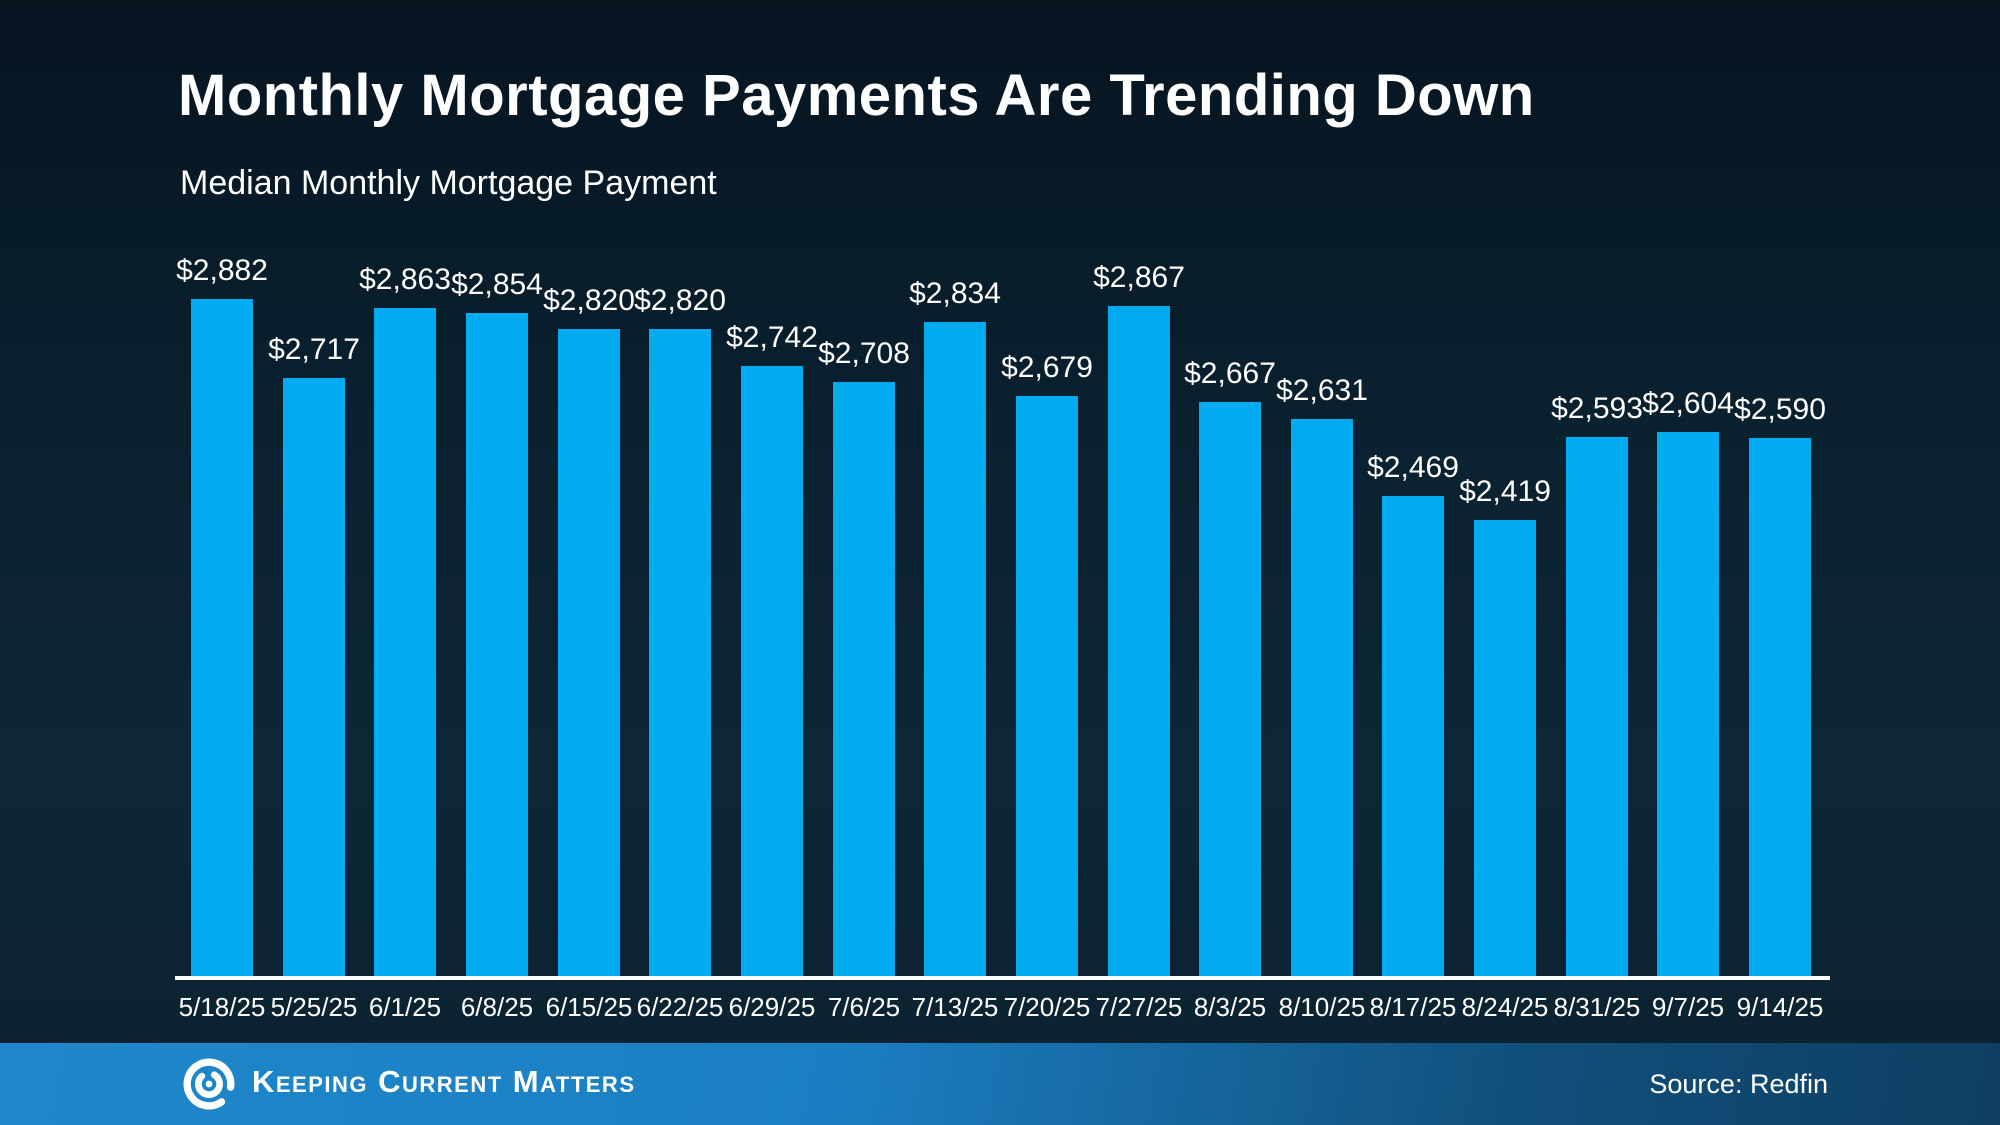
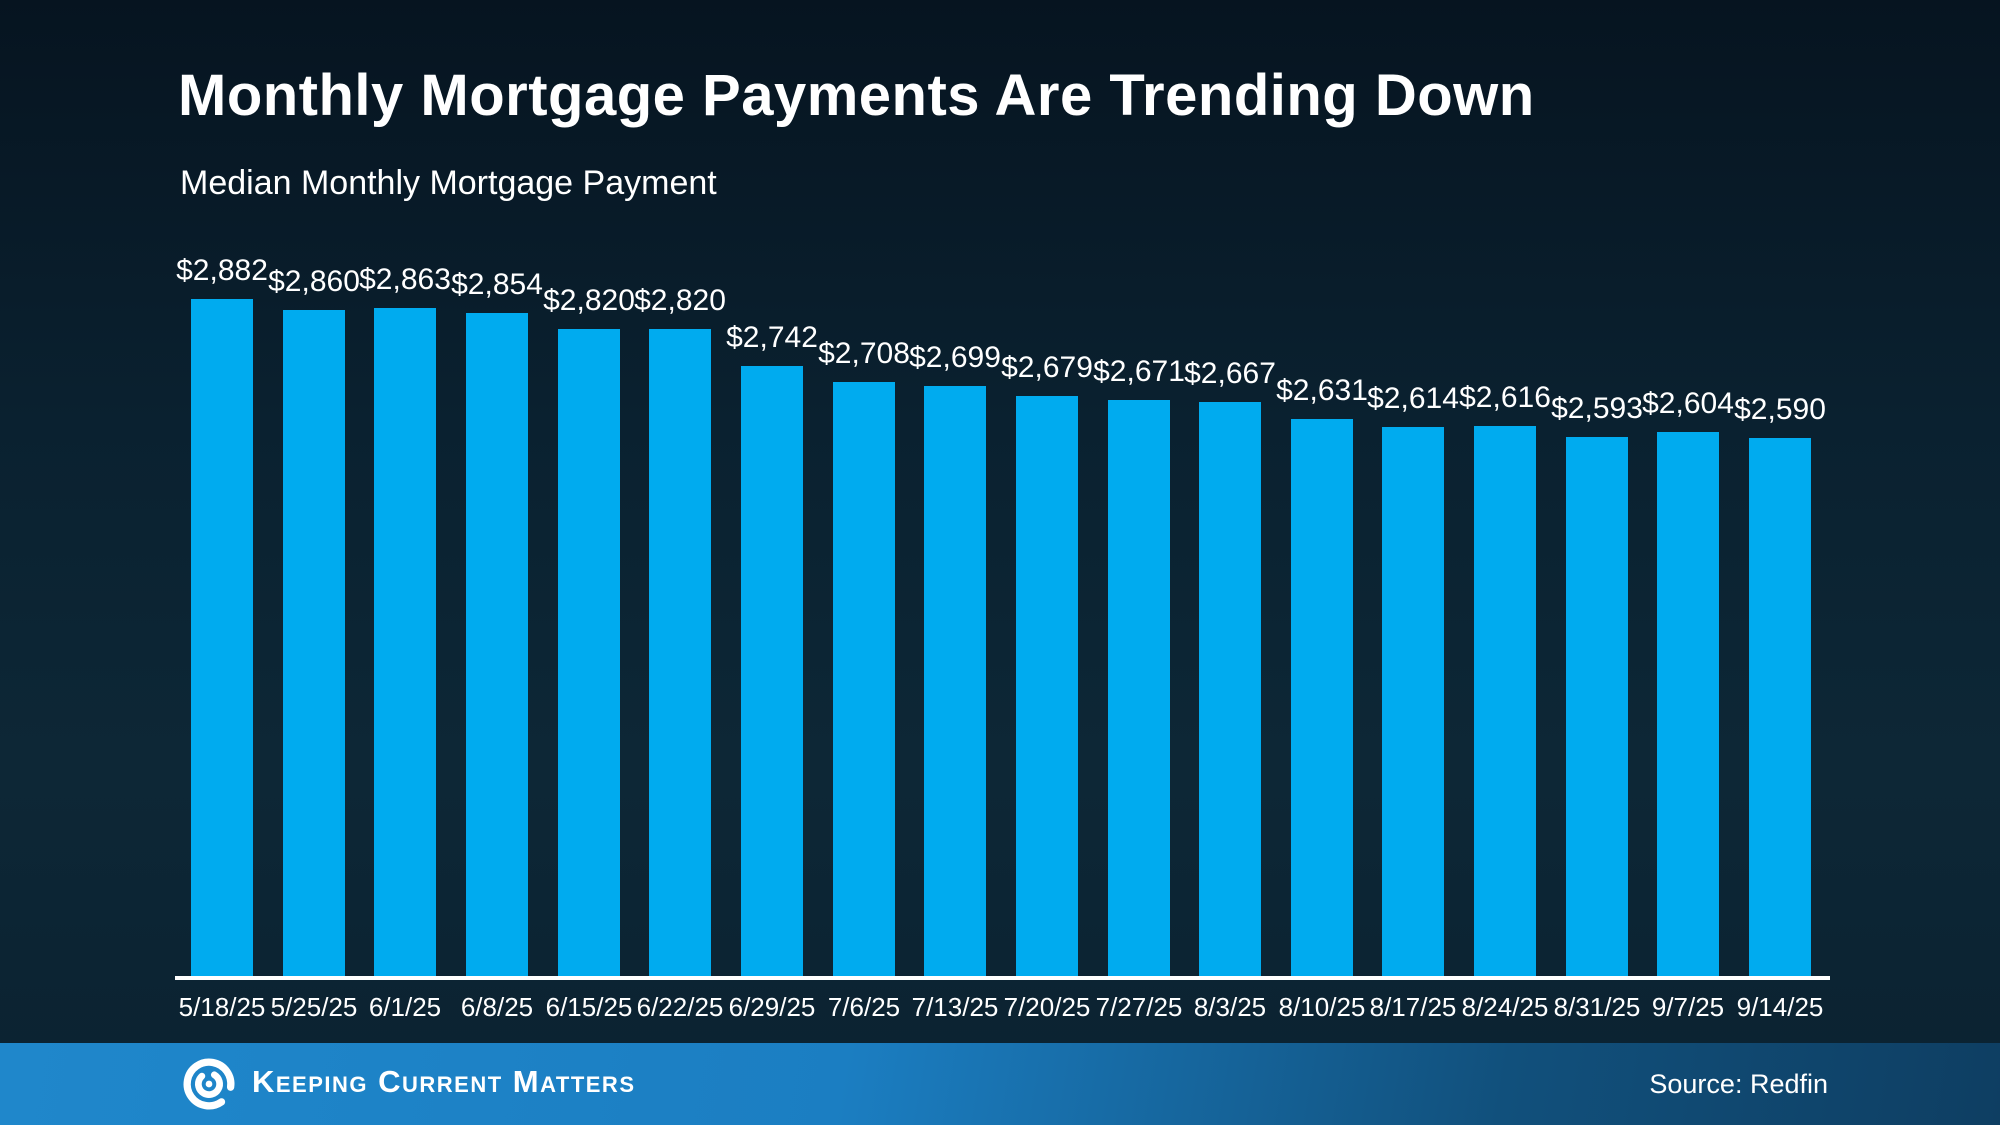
5/25/25: $2,717 -> $2,860
7/13/25: $2,834 -> $2,699
7/27/25: $2,867 -> $2,671
8/17/25: $2,469 -> $2,614
8/24/25: $2,419 -> $2,616
